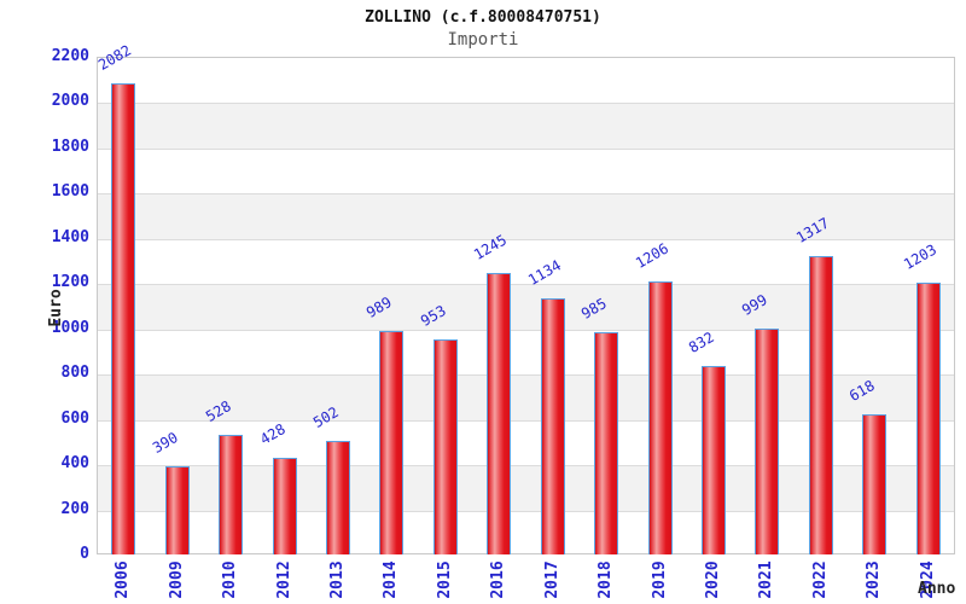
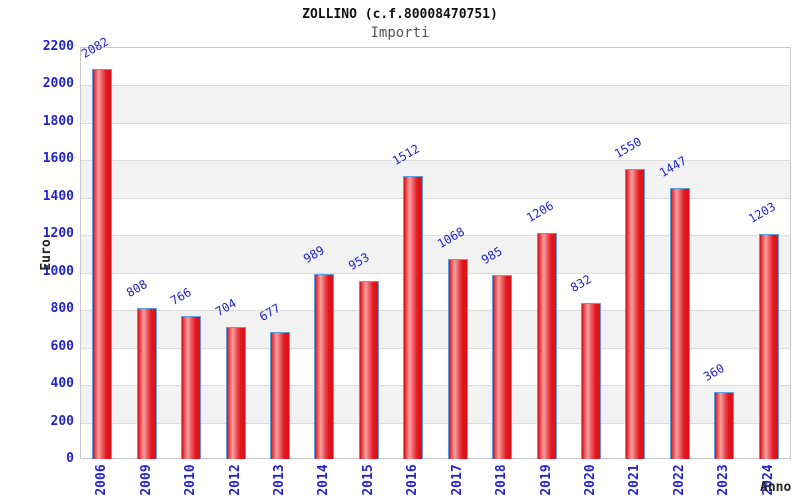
2009: 390 -> 808
2010: 528 -> 766
2012: 428 -> 704
2013: 502 -> 677
2016: 1245 -> 1512
2017: 1134 -> 1068
2021: 999 -> 1550
2022: 1317 -> 1447
2023: 618 -> 360
